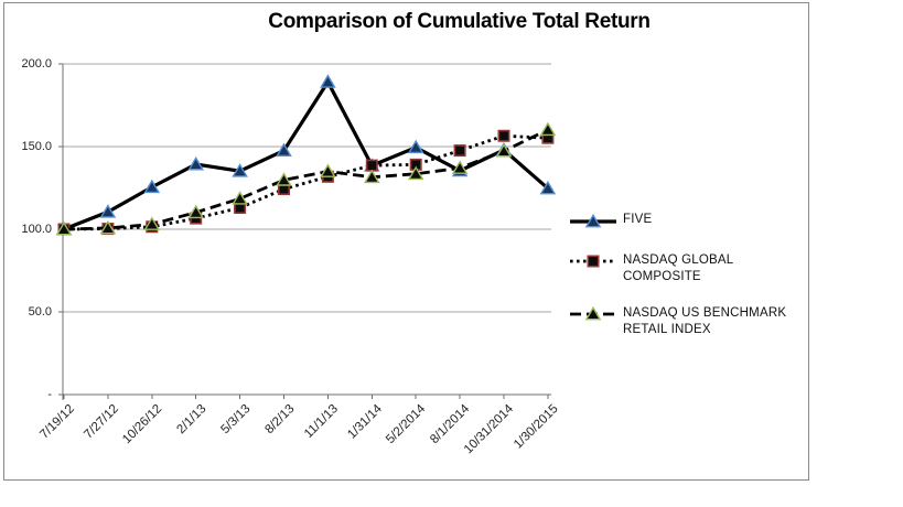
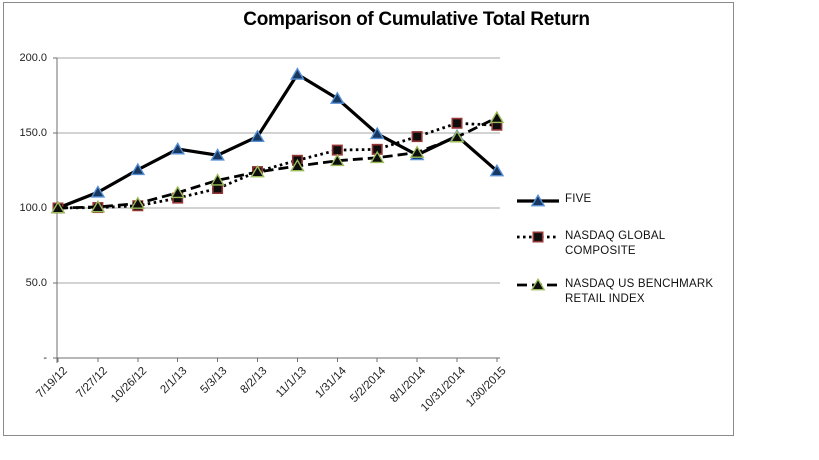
NASDAQ US BENCHMARK RETAIL INDEX/8/2/13: 130 -> 124
NASDAQ US BENCHMARK RETAIL INDEX/11/1/13: 135 -> 128
FIVE/1/31/14: 138 -> 173
